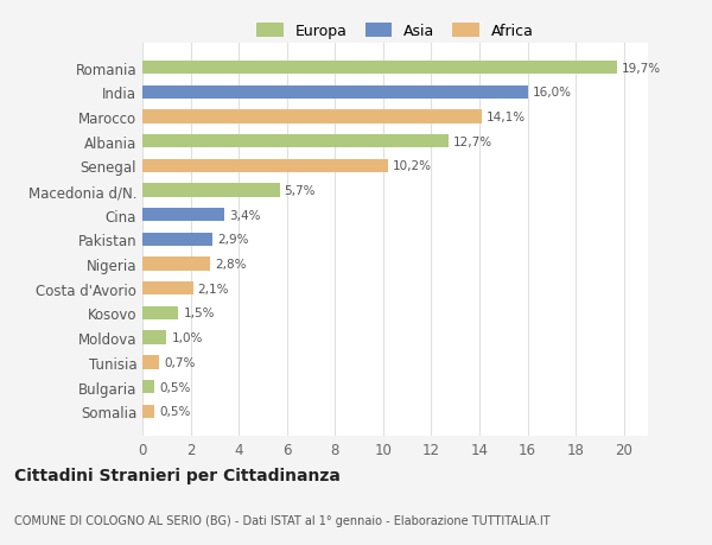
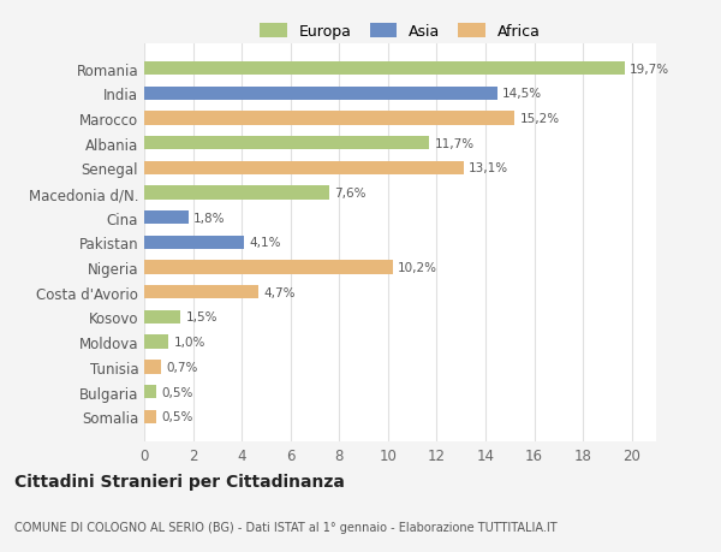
India: 16,0% -> 14,5%
Marocco: 14,1% -> 15,2%
Albania: 12,7% -> 11,7%
Senegal: 10,2% -> 13,1%
Macedonia d/N.: 5,7% -> 7,6%
Cina: 3,4% -> 1,8%
Pakistan: 2,9% -> 4,1%
Nigeria: 2,8% -> 10,2%
Costa d'Avorio: 2,1% -> 4,7%
